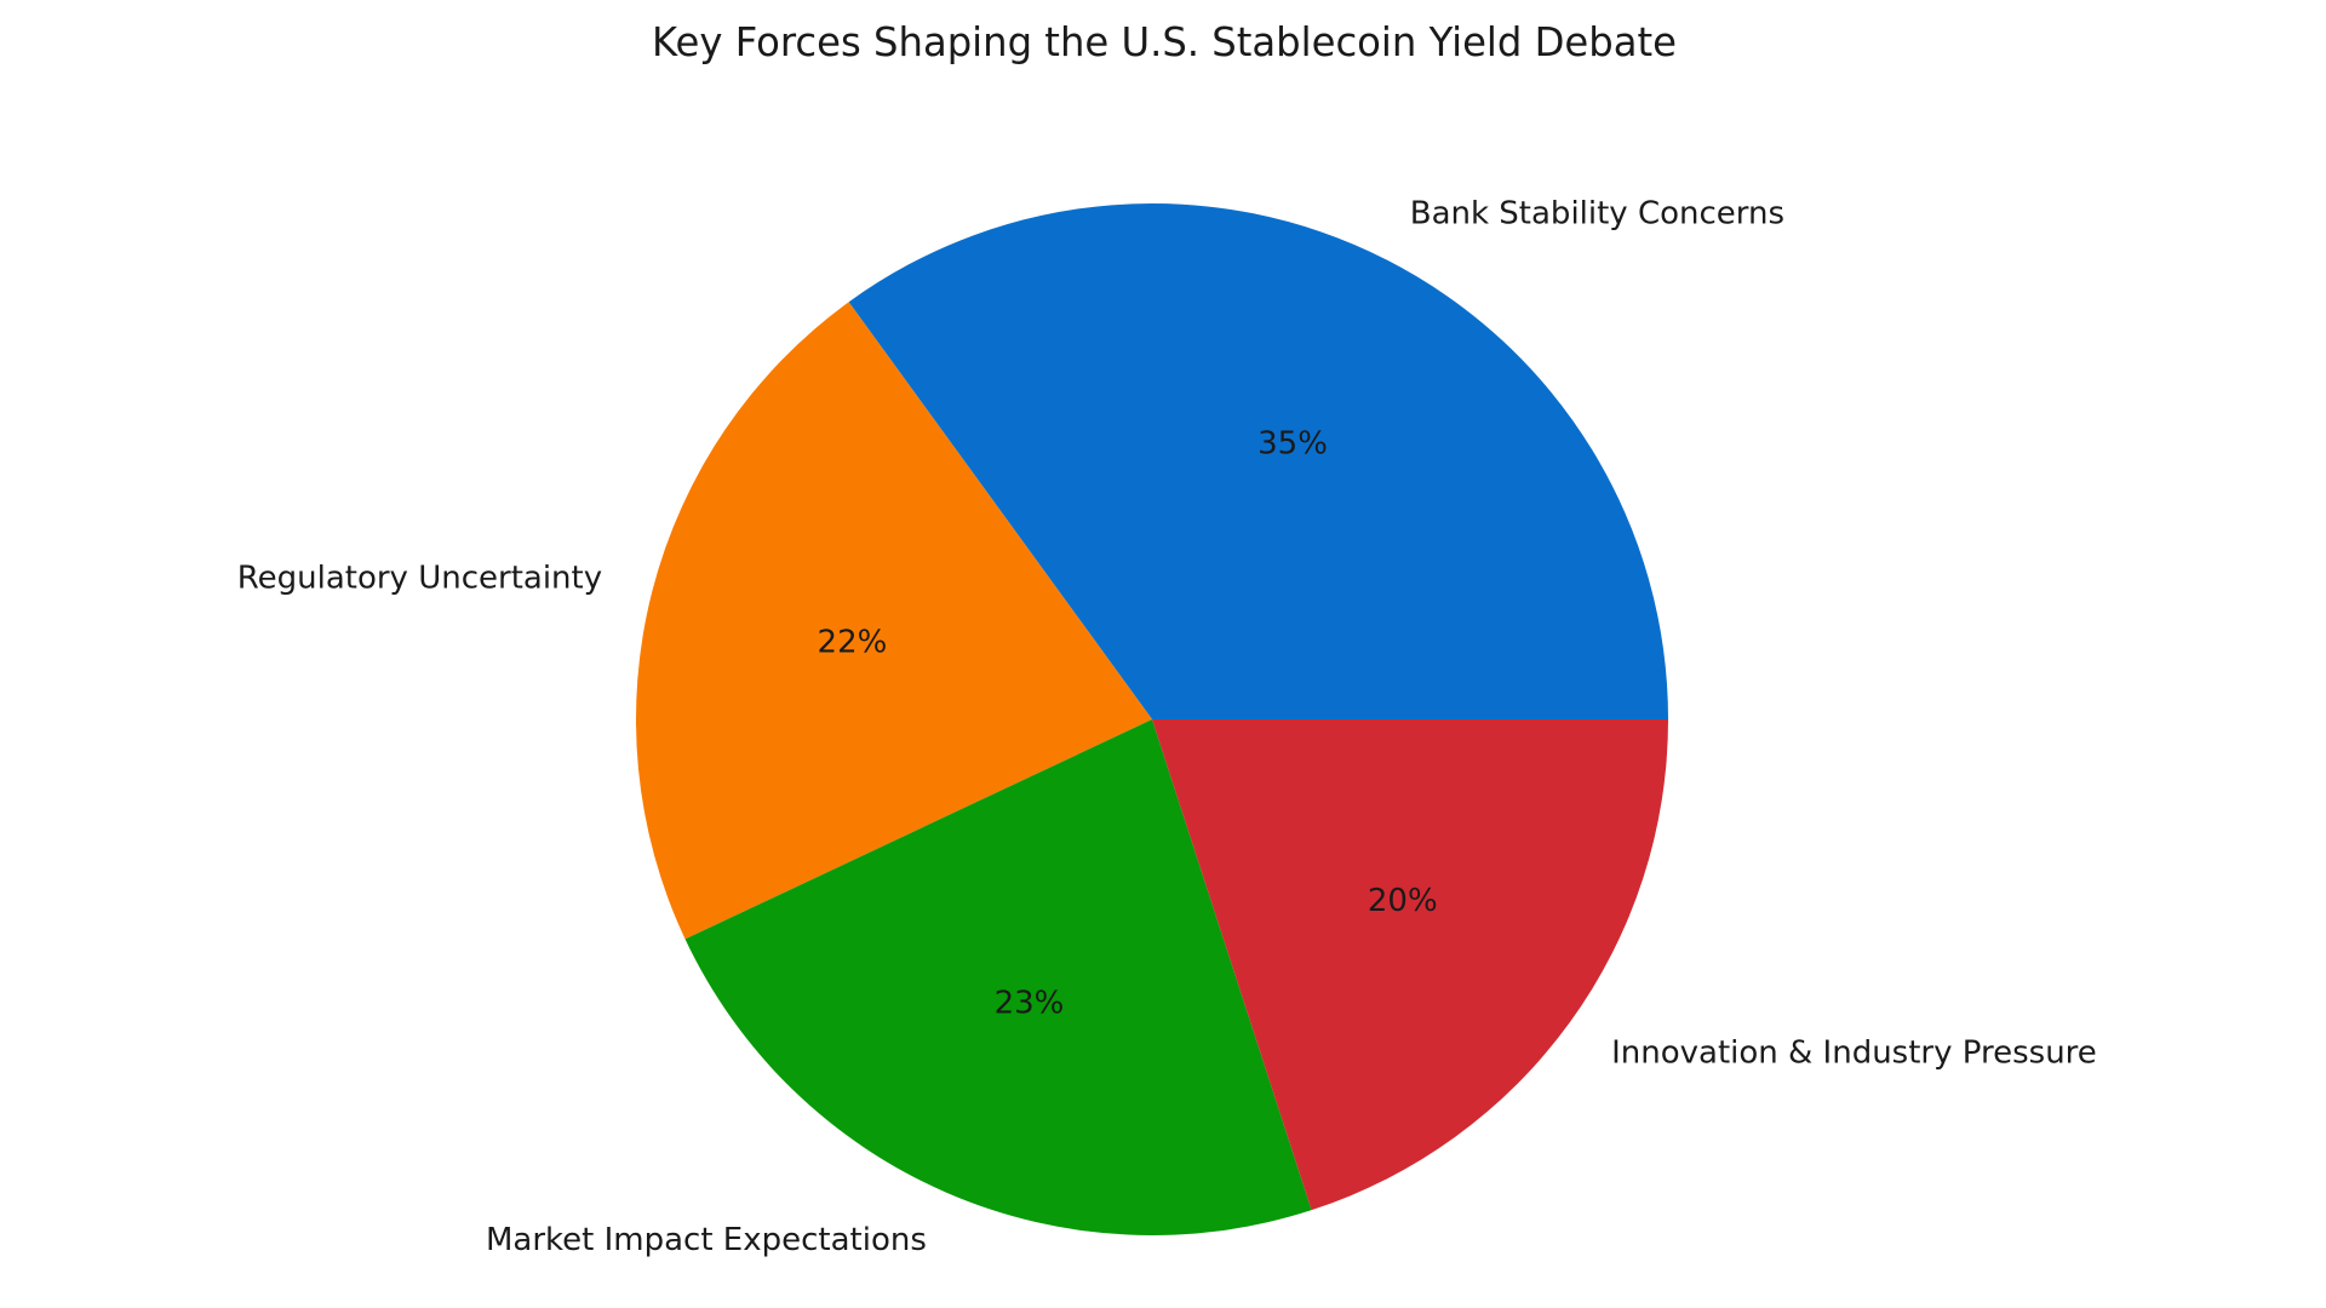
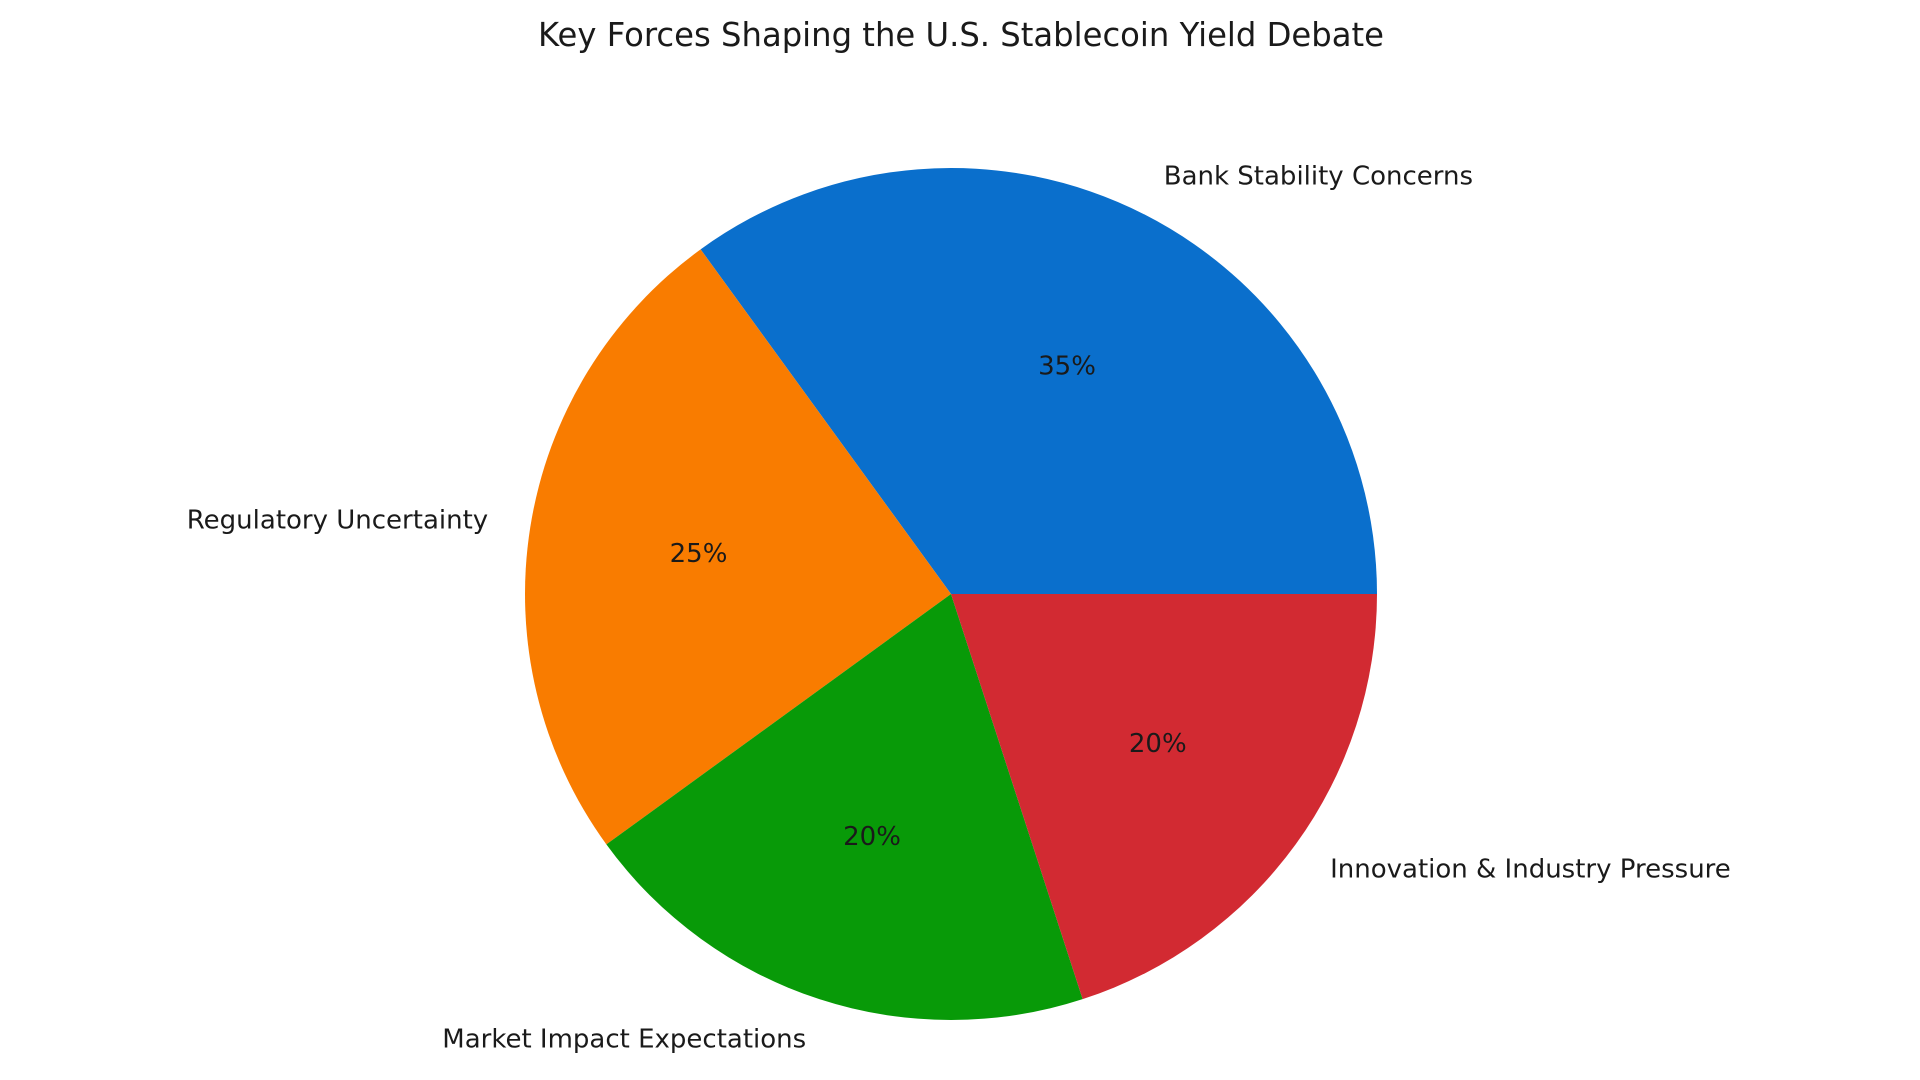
Regulatory Uncertainty: 22% -> 25%
Market Impact Expectations: 23% -> 20%
